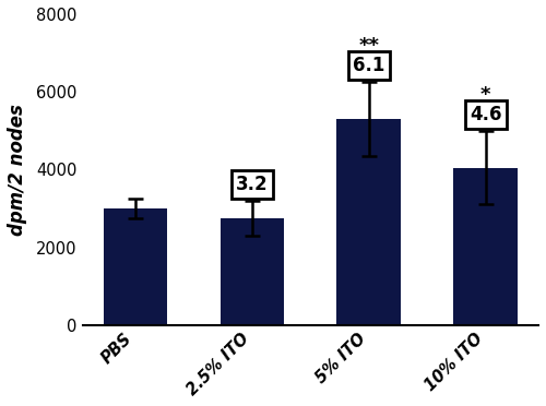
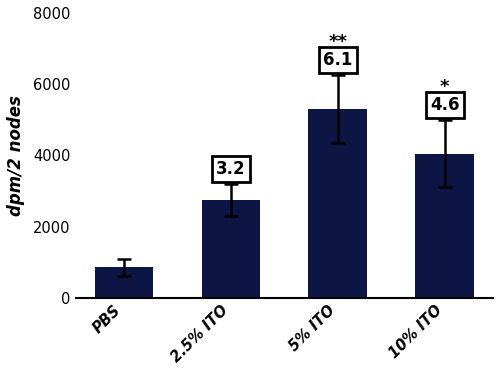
PBS: 3000 -> 850
